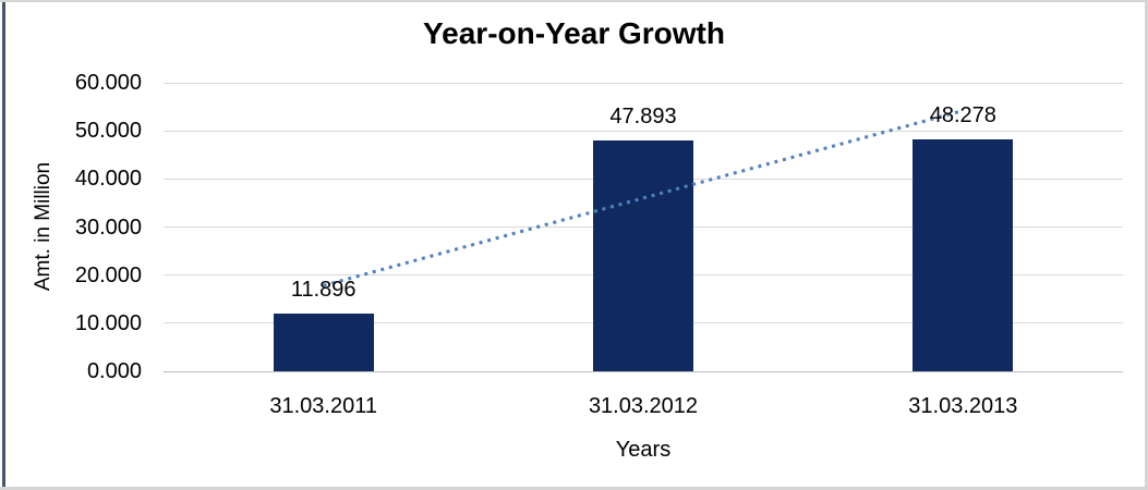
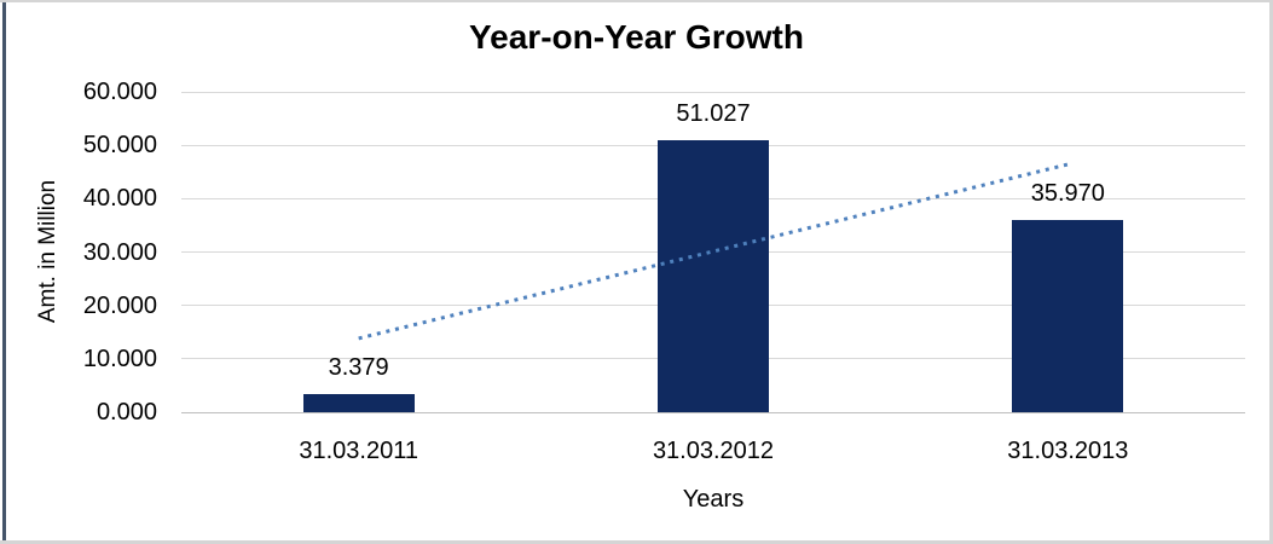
31.03.2011: 11.896 -> 3.379
31.03.2012: 47.893 -> 51.027
31.03.2013: 48.278 -> 35.970
